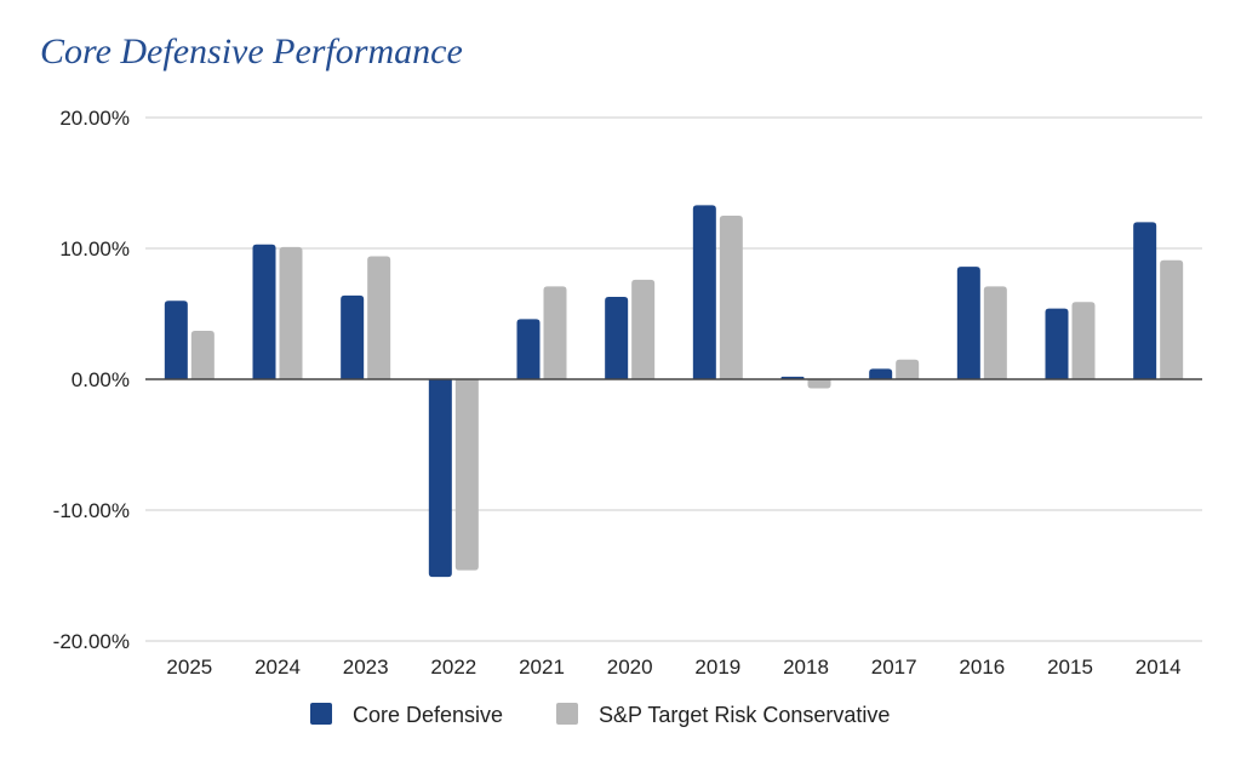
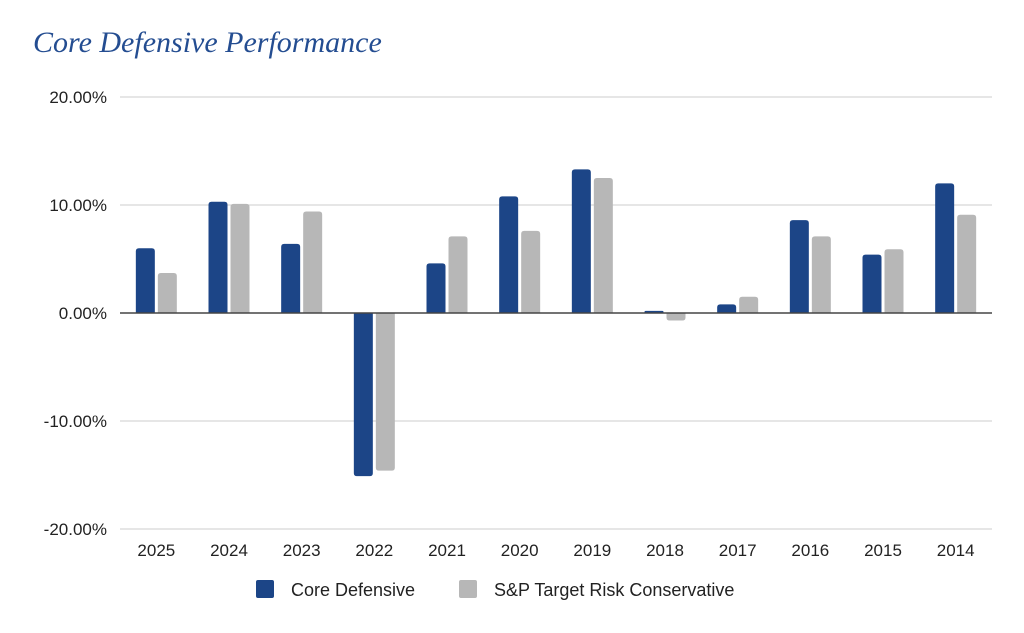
Core Defensive/2020: 6.3% -> 10.8%
